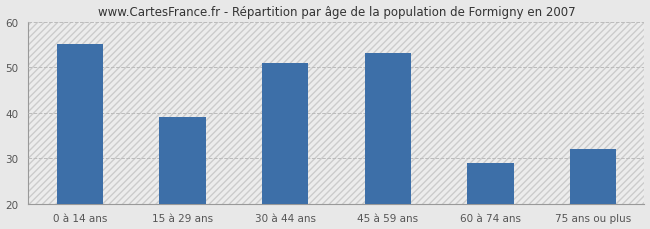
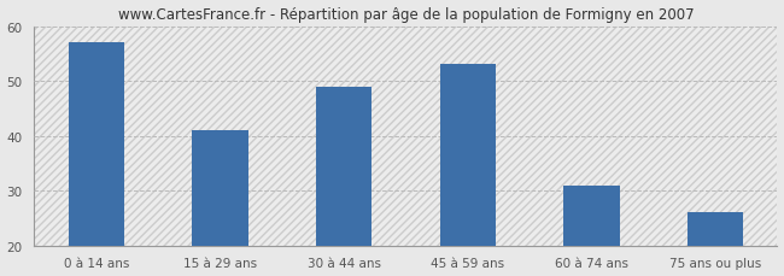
0 à 14 ans: 55 -> 57
15 à 29 ans: 39 -> 41
30 à 44 ans: 51 -> 49
60 à 74 ans: 29 -> 31
75 ans ou plus: 32 -> 26
